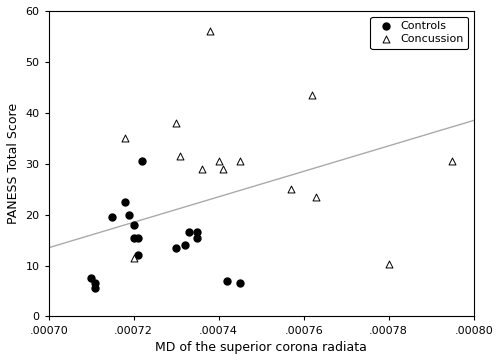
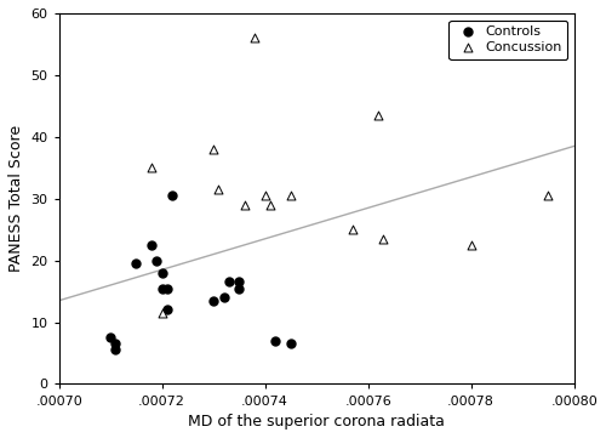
Concussion/.00078: 10.4 -> 22.5
